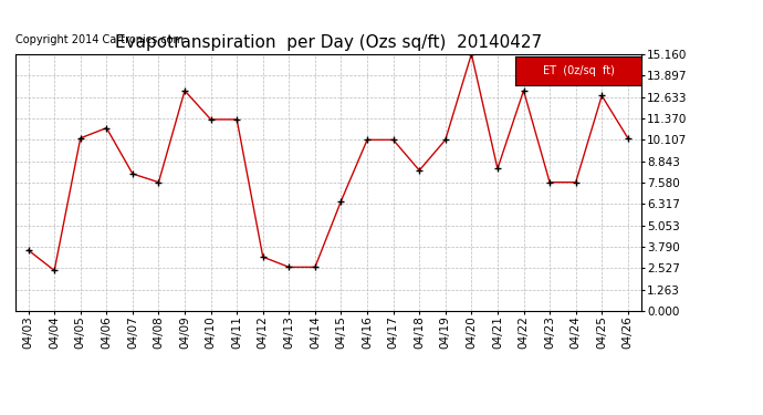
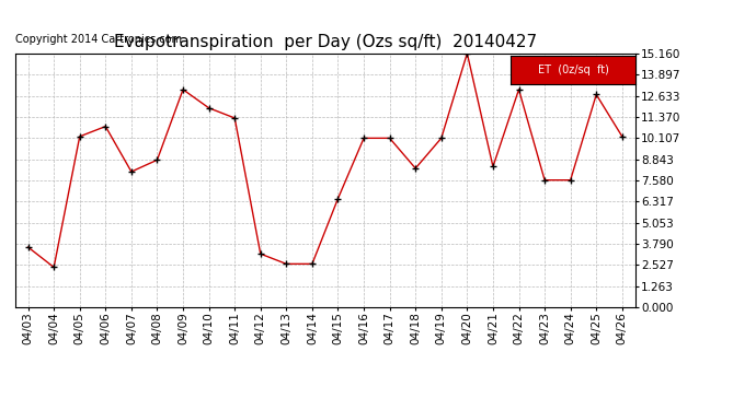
04/08: 7.6 -> 8.8
04/10: 11.3 -> 11.9
